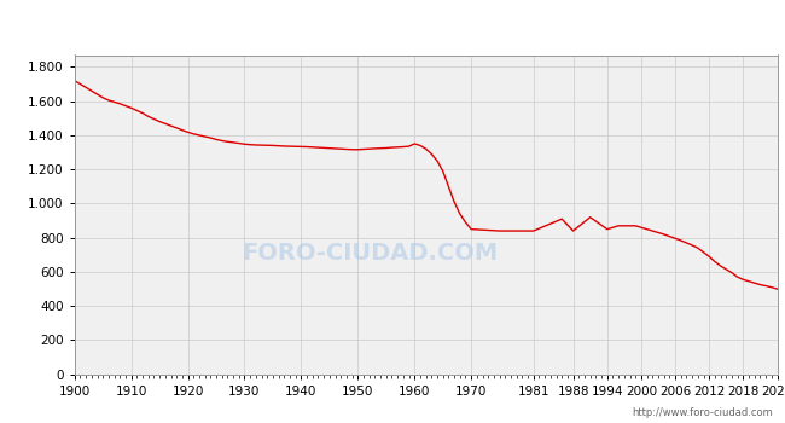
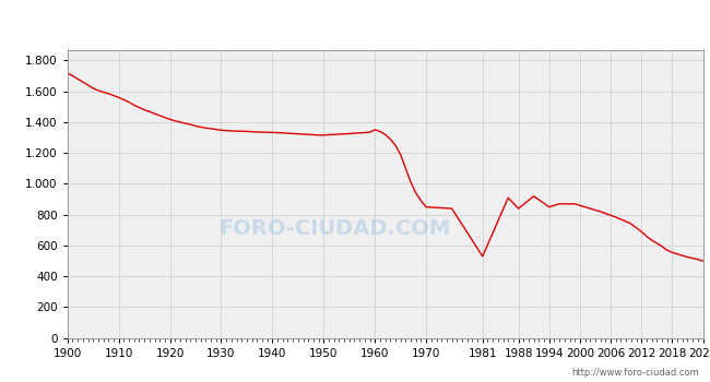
1981: 840 -> 530
